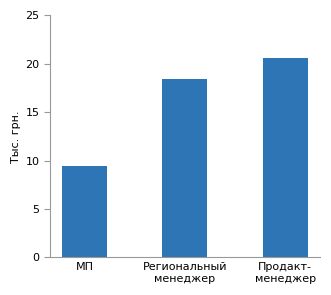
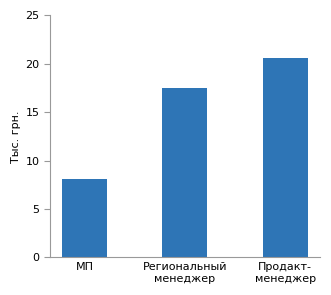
МП: 9.4 -> 8.1
Региональный менеджер: 18.4 -> 17.5
